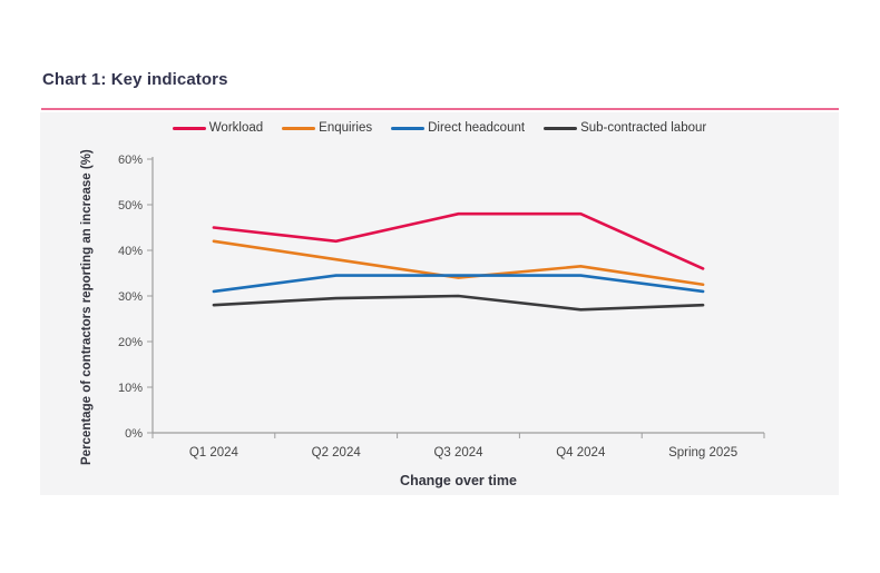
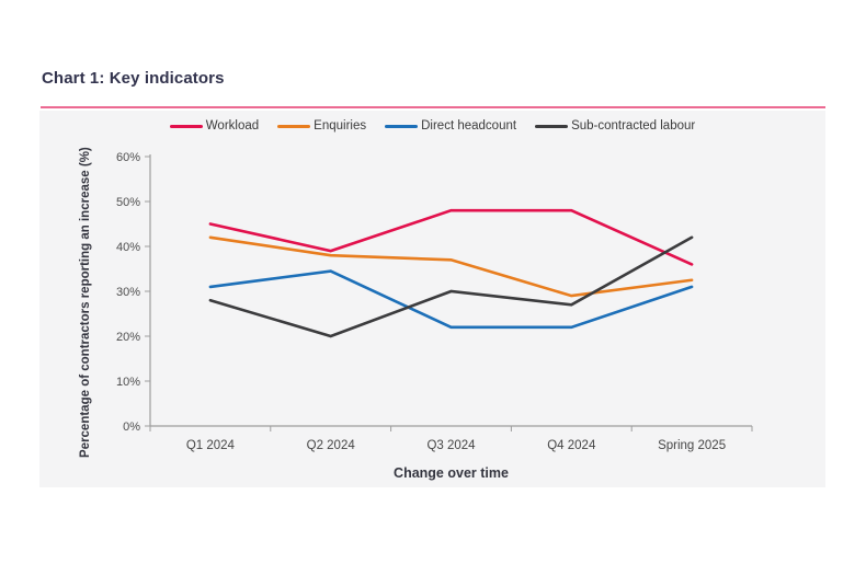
Workload/Q2 2024: 42% -> 39%
Sub-contracted labour/Q2 2024: 30% -> 20%
Enquiries/Q3 2024: 34% -> 37%
Direct headcount/Q3 2024: 34% -> 22%
Enquiries/Q4 2024: 36% -> 29%
Direct headcount/Q4 2024: 34% -> 22%
Sub-contracted labour/Spring 2025: 28% -> 42%
